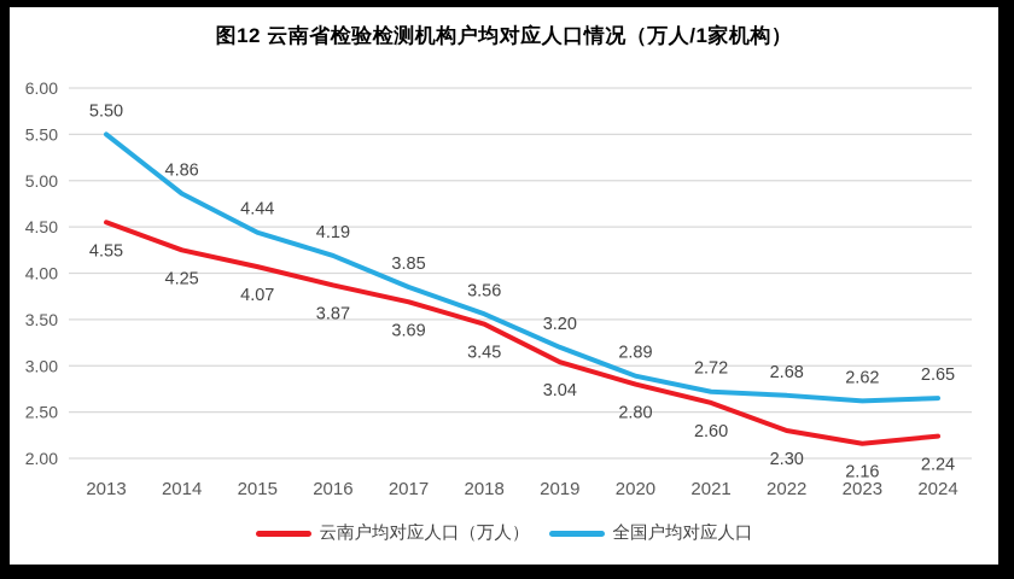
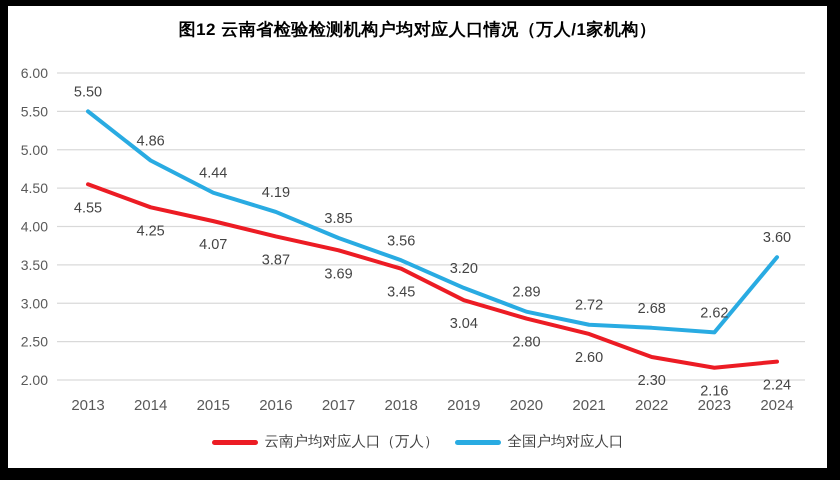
全国户均对应人口/2024: 2.65 -> 3.60
